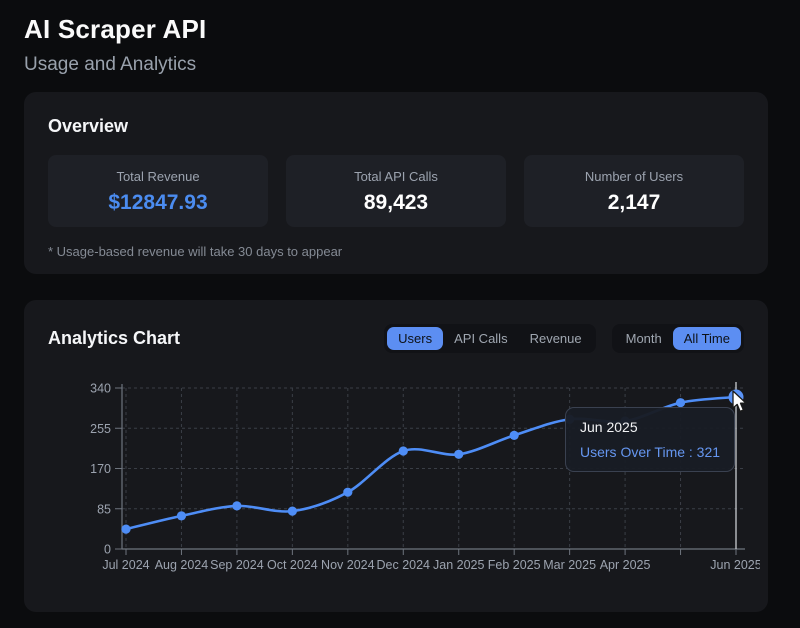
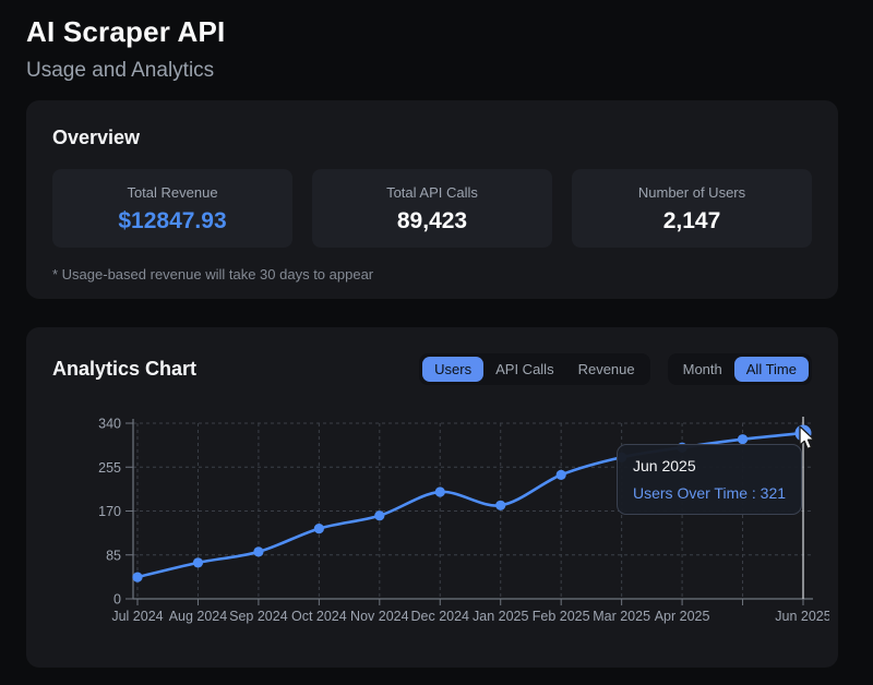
Oct 2024: 80 -> 140
Nov 2024: 120 -> 160
Jan 2025: 200 -> 180
Apr 2025: 270 -> 290
